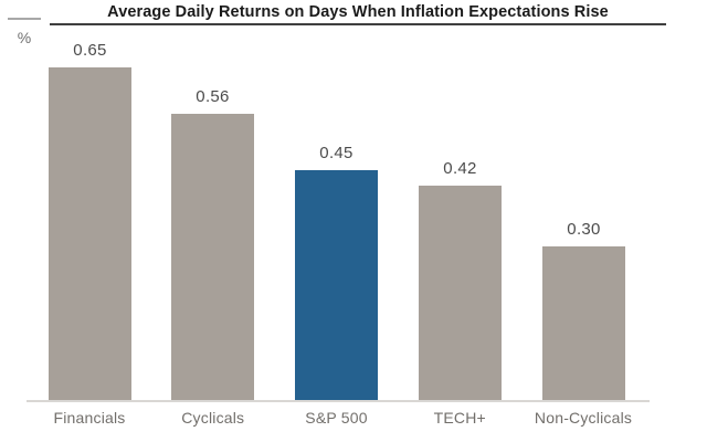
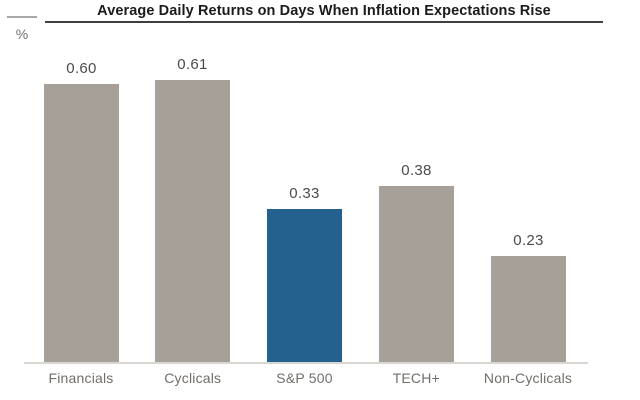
Financials: 0.65 -> 0.60
Cyclicals: 0.56 -> 0.61
S&P 500: 0.45 -> 0.33
TECH+: 0.42 -> 0.38
Non-Cyclicals: 0.30 -> 0.23
